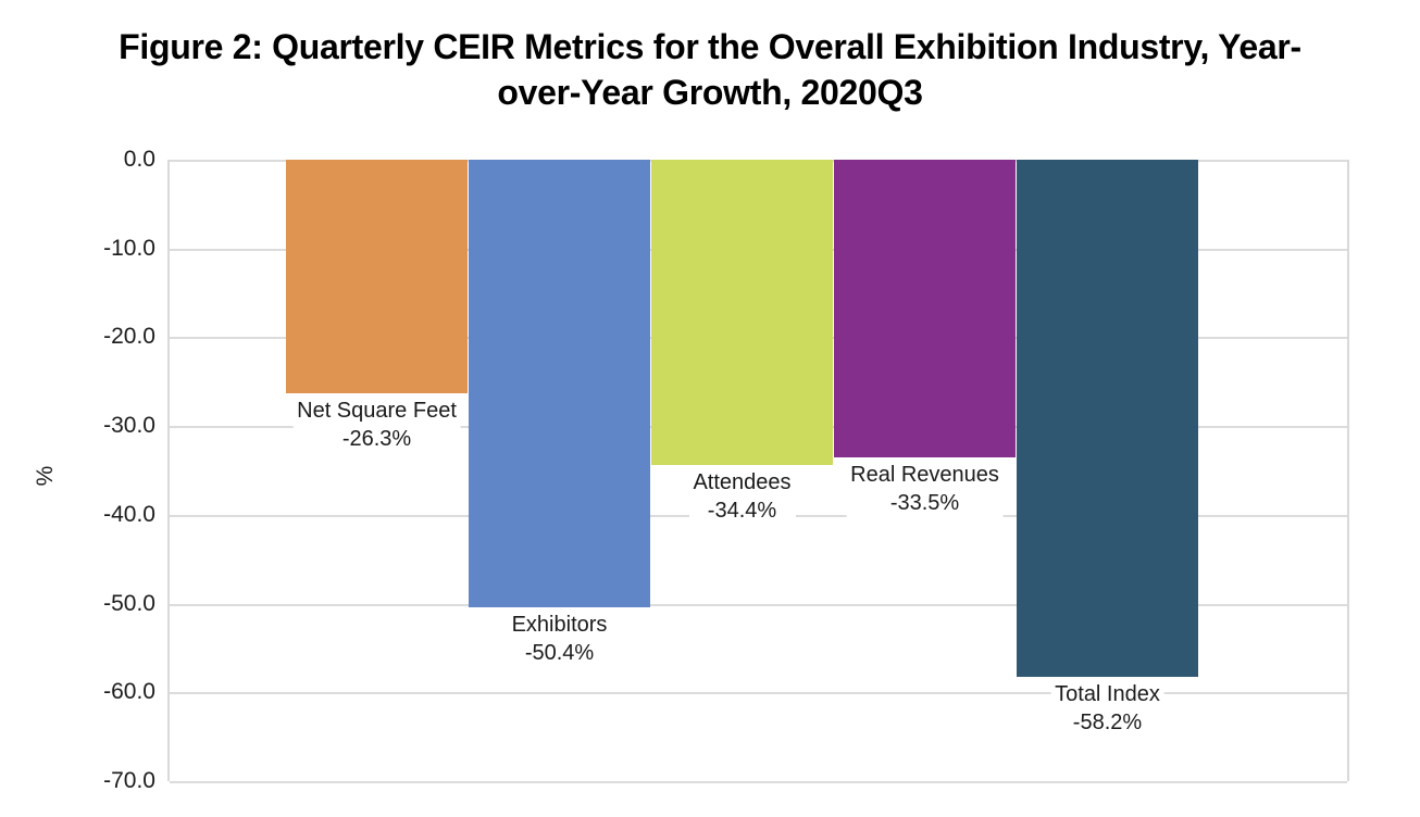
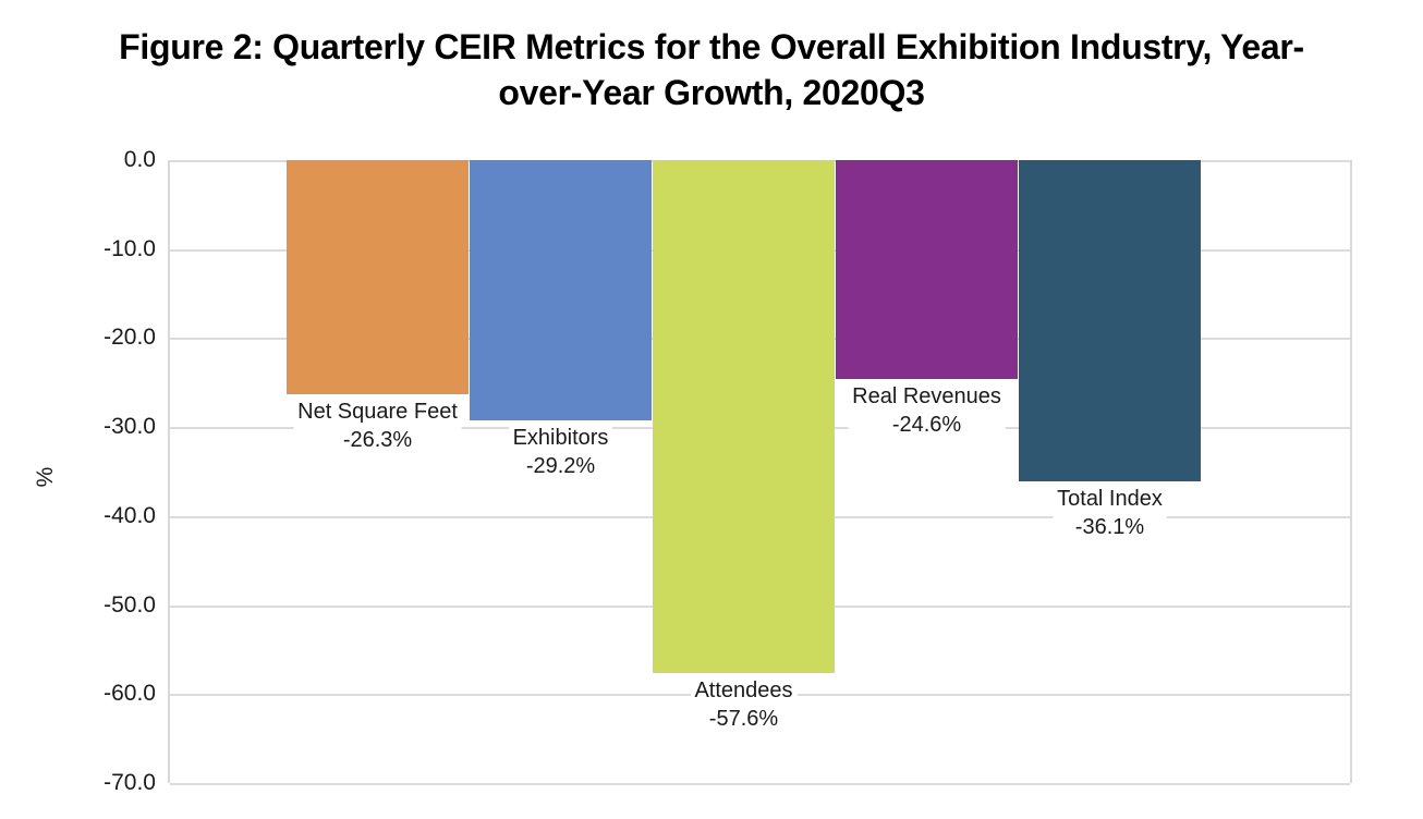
Exhibitors: -50.4% -> -29.2%
Attendees: -34.4% -> -57.6%
Real Revenues: -33.5% -> -24.6%
Total Index: -58.2% -> -36.1%
